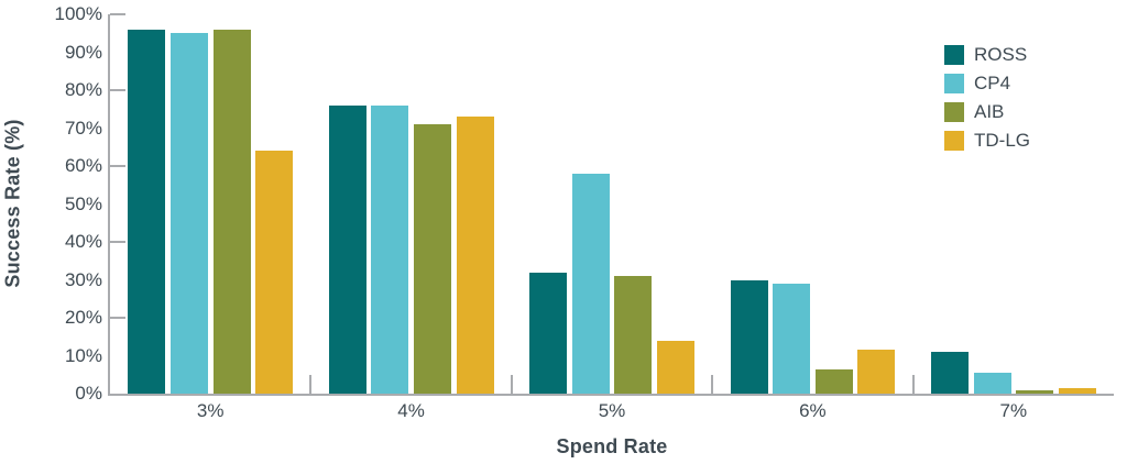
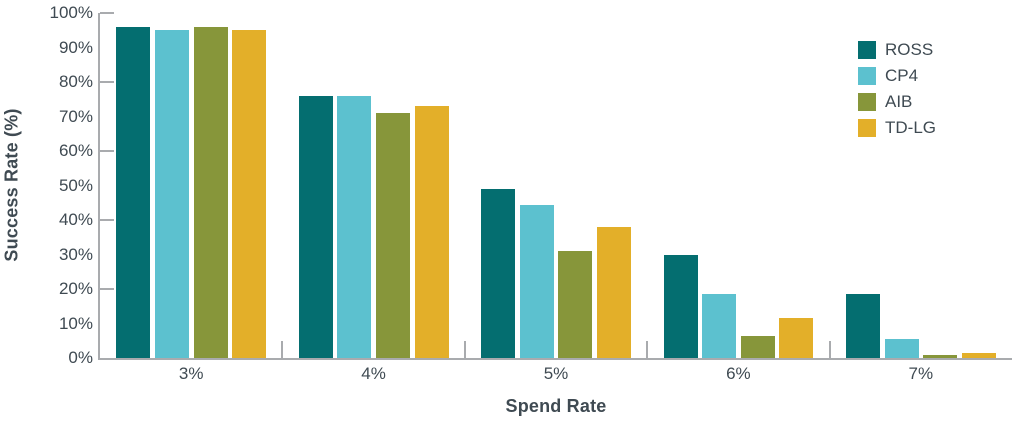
TD-LG/3%: 64% -> 95%
ROSS/5%: 32% -> 49%
CP4/5%: 58% -> 44%
TD-LG/5%: 14% -> 38%
CP4/6%: 29% -> 18%
ROSS/7%: 11% -> 18%
